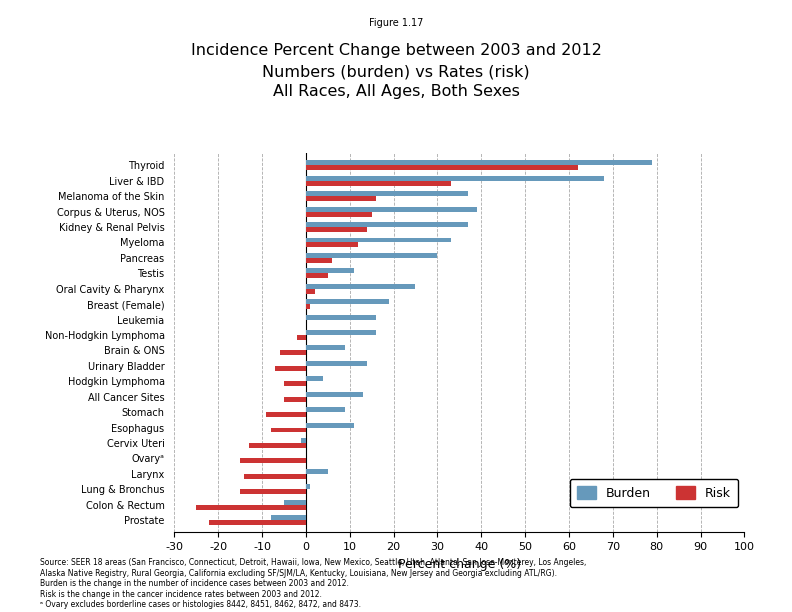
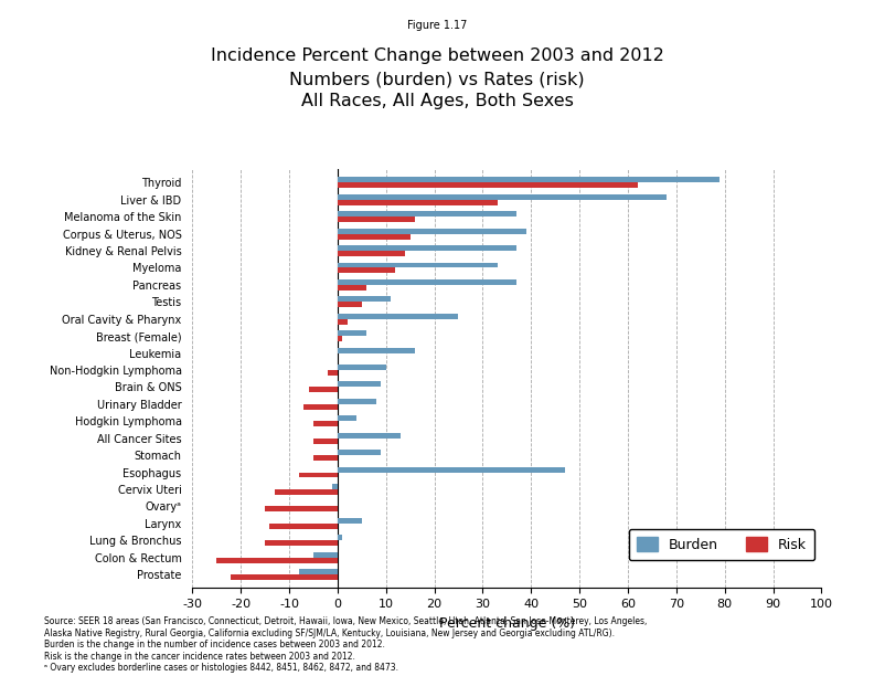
Burden/Pancreas: 30 -> 37
Burden/Breast (Female): 19 -> 6
Burden/Non-Hodgkin Lymphoma: 16 -> 10
Burden/Urinary Bladder: 14 -> 8
Risk/Stomach: -9 -> -5
Burden/Esophagus: 11 -> 47
